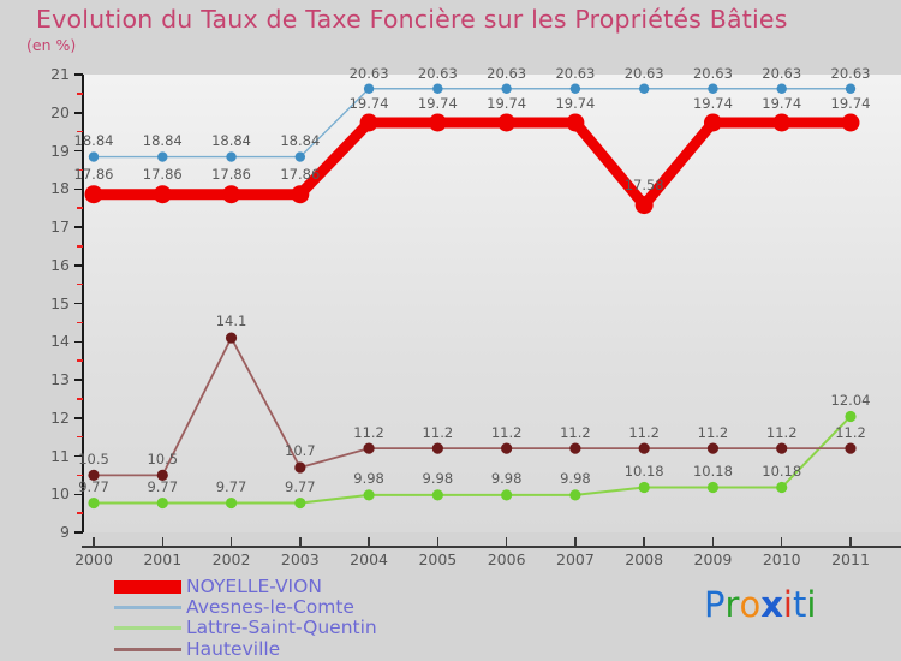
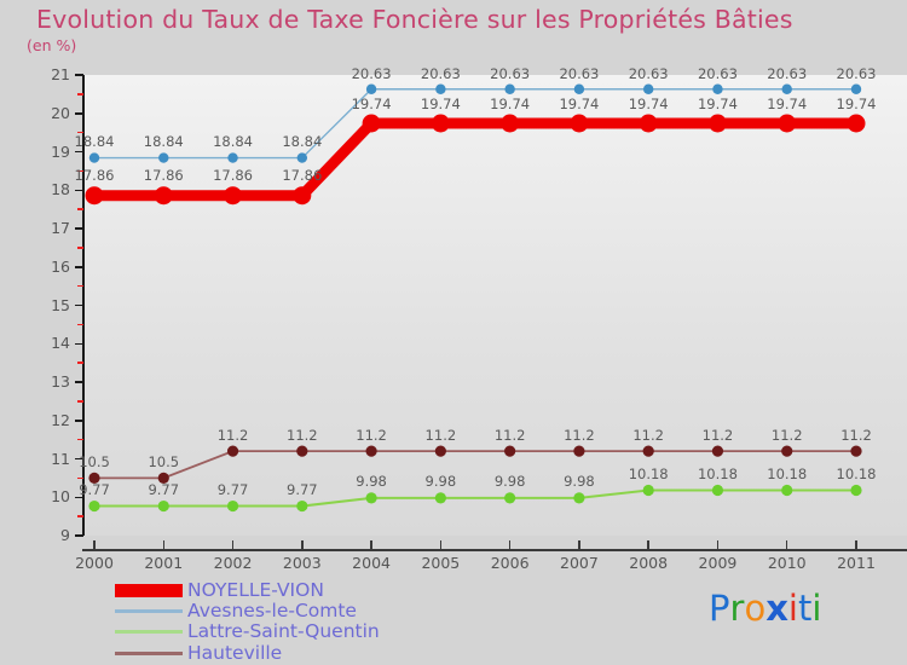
Hauteville/2002: 14.1 -> 11.2
Hauteville/2003: 10.7 -> 11.2
NOYELLE-VION/2008: 17.58 -> 19.74
Lattre-Saint-Quentin/2011: 12.04 -> 10.18
